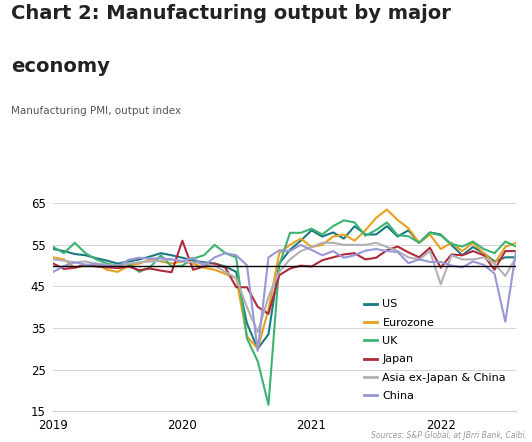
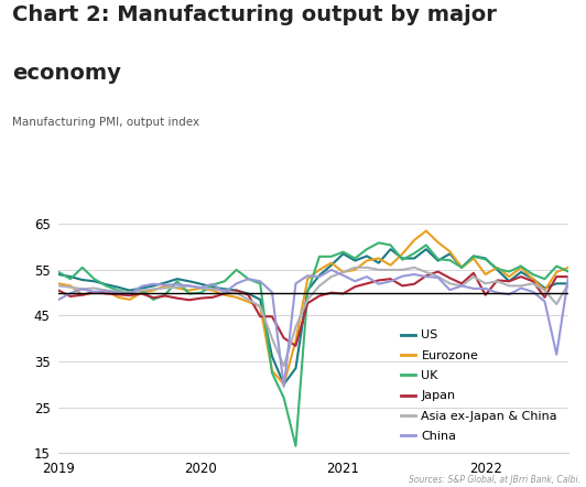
Japan/2020: 56.0 -> 48.8
Asia ex-Japan & China/2022: 45.5 -> 52.0
